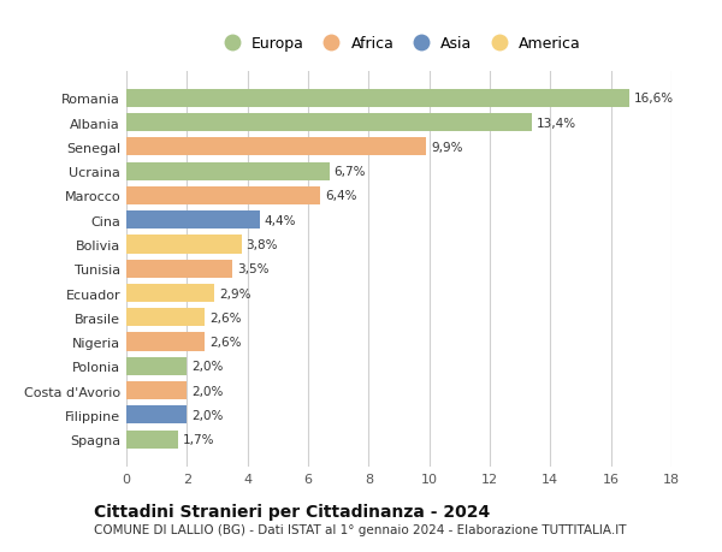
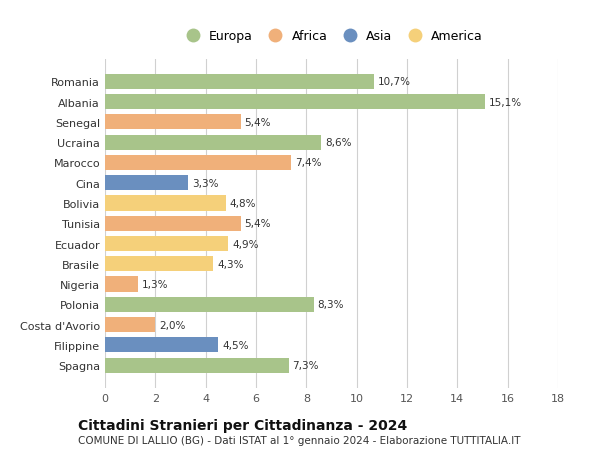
Romania: 16,6% -> 10,7%
Albania: 13,4% -> 15,1%
Senegal: 9,9% -> 5,4%
Ucraina: 6,7% -> 8,6%
Marocco: 6,4% -> 7,4%
Cina: 4,4% -> 3,3%
Bolivia: 3,8% -> 4,8%
Tunisia: 3,5% -> 5,4%
Ecuador: 2,9% -> 4,9%
Brasile: 2,6% -> 4,3%
Nigeria: 2,6% -> 1,3%
Polonia: 2,0% -> 8,3%
Filippine: 2,0% -> 4,5%
Spagna: 1,7% -> 7,3%
